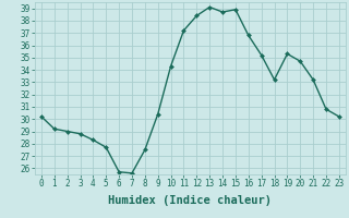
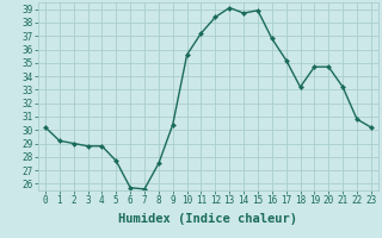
4: 28.3 -> 28.8
10: 34.3 -> 35.6
19: 35.3 -> 34.7
